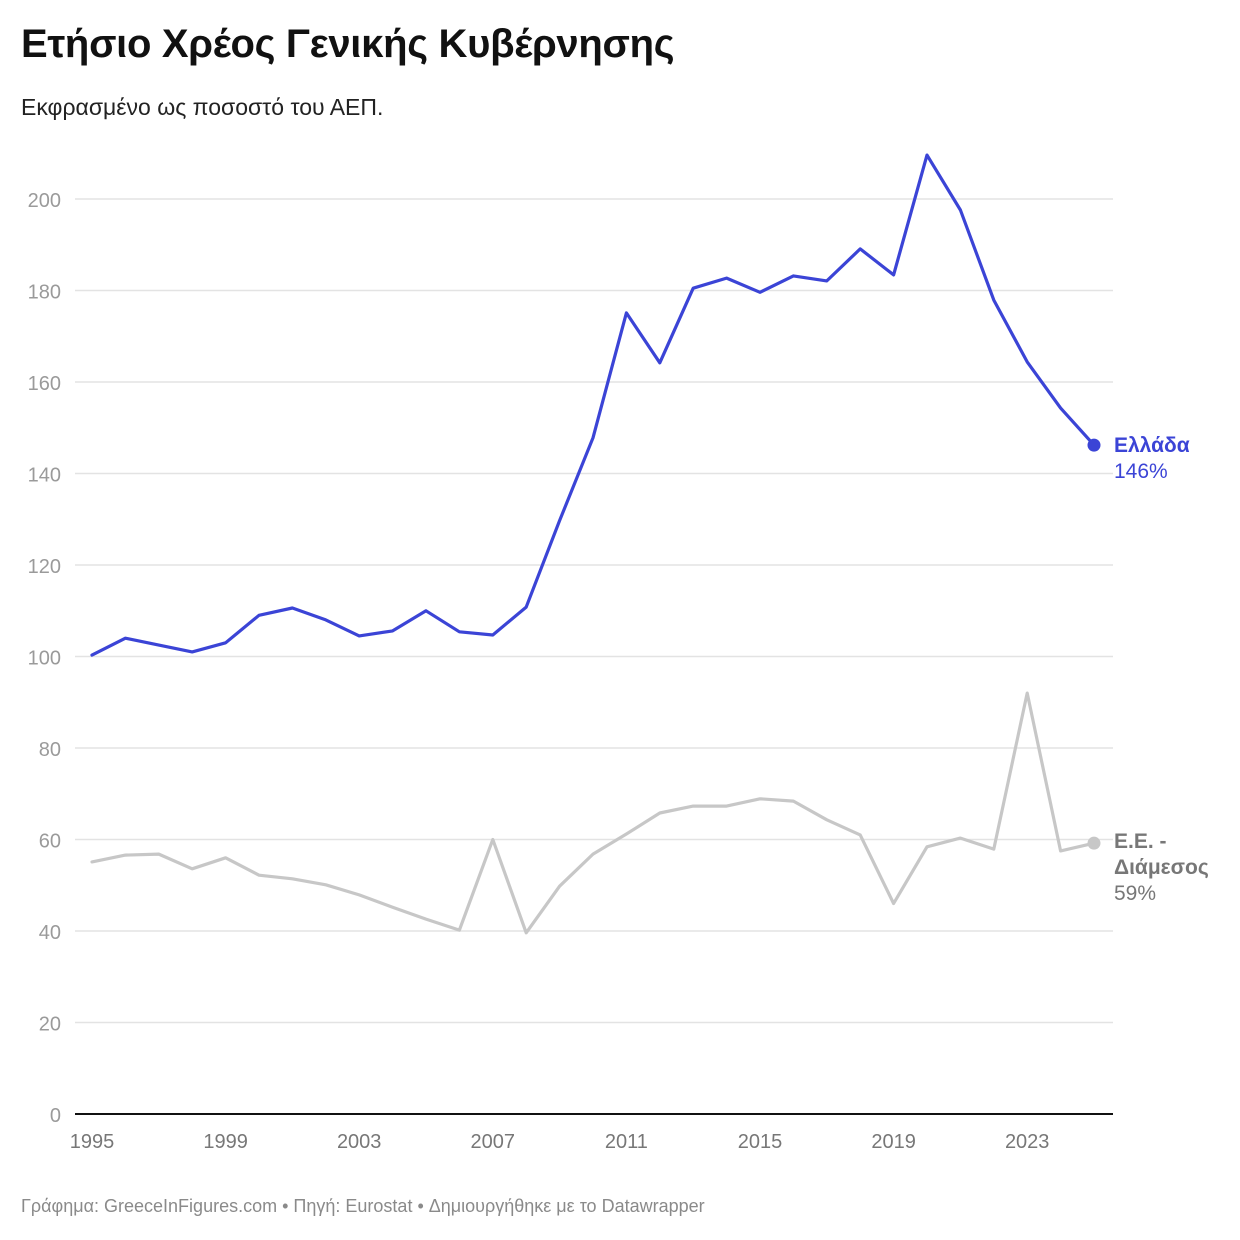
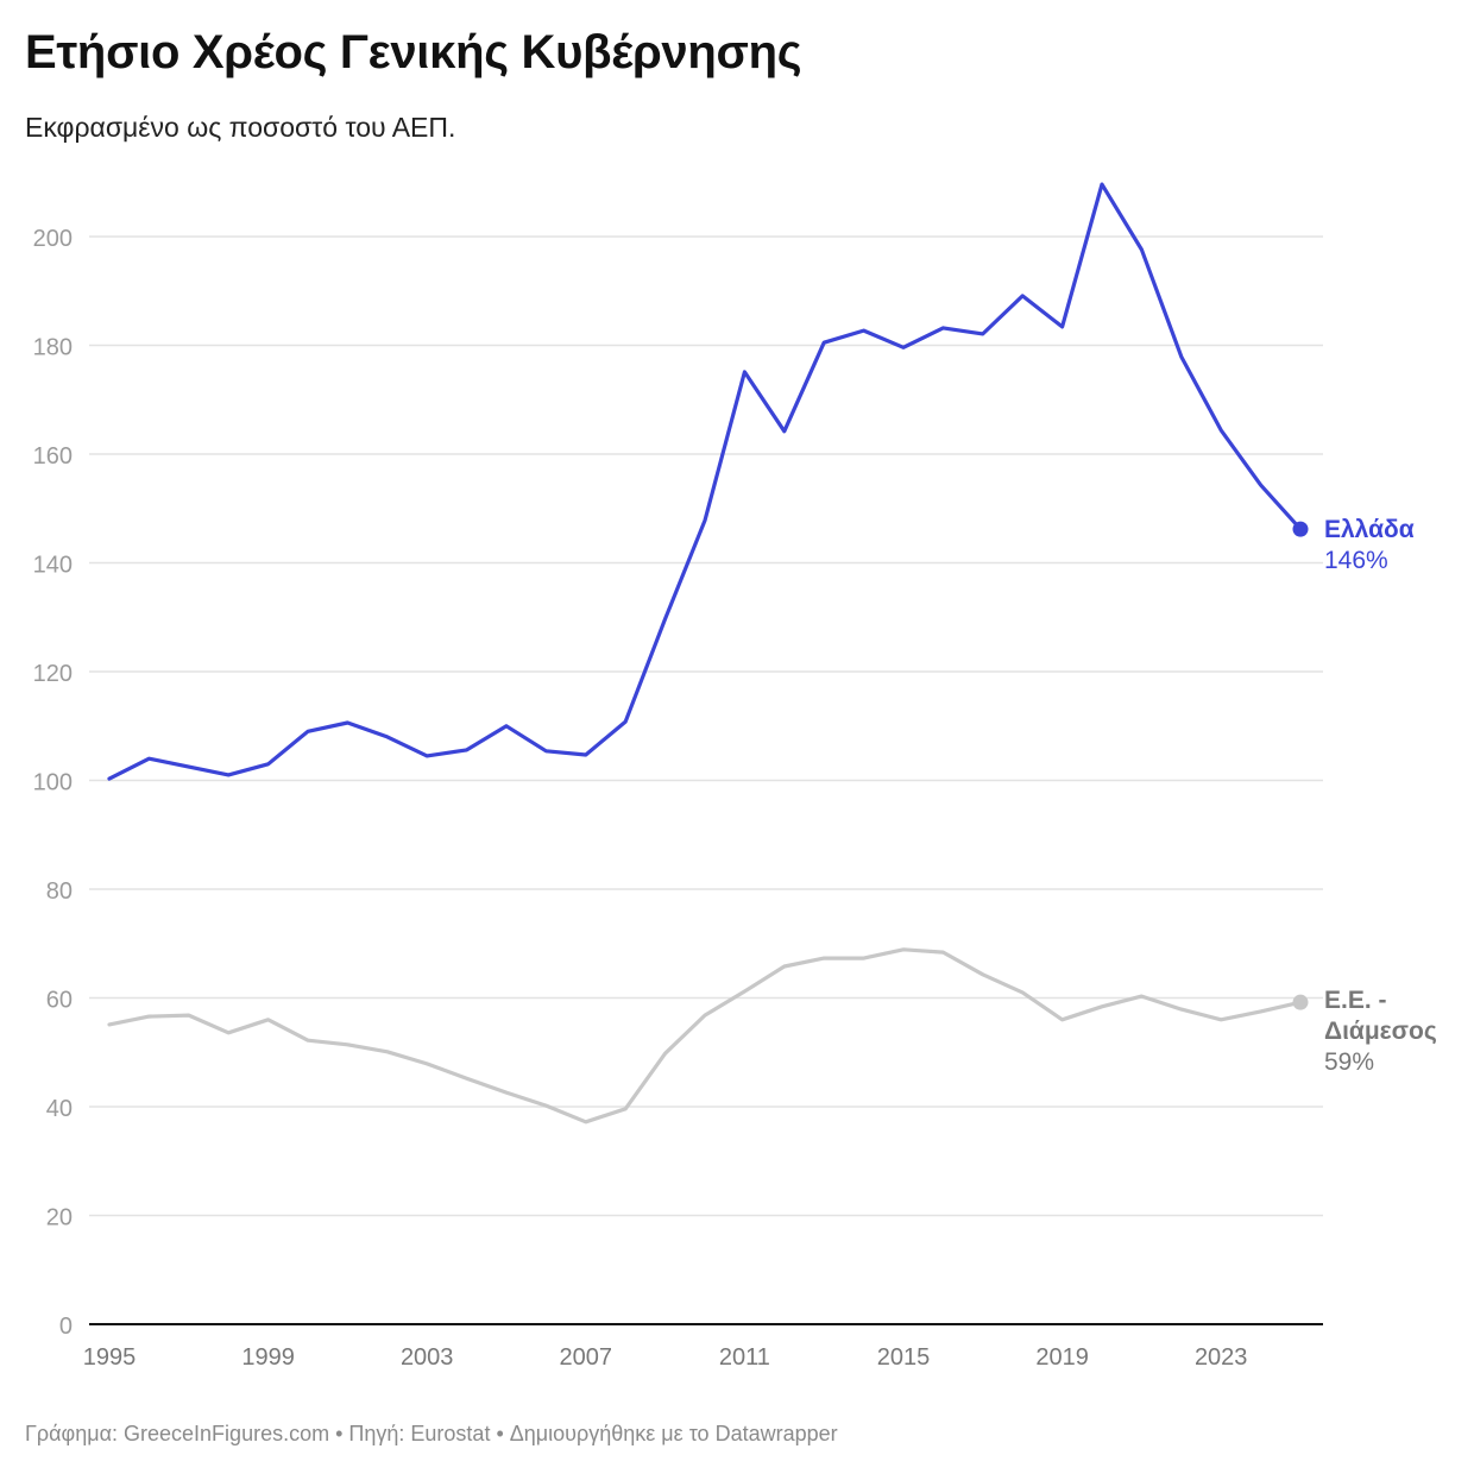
Ε.Ε. - Διάμεσος/2007: 60 -> 37
Ε.Ε. - Διάμεσος/2019: 46 -> 56
Ε.Ε. - Διάμεσος/2023: 92 -> 56
